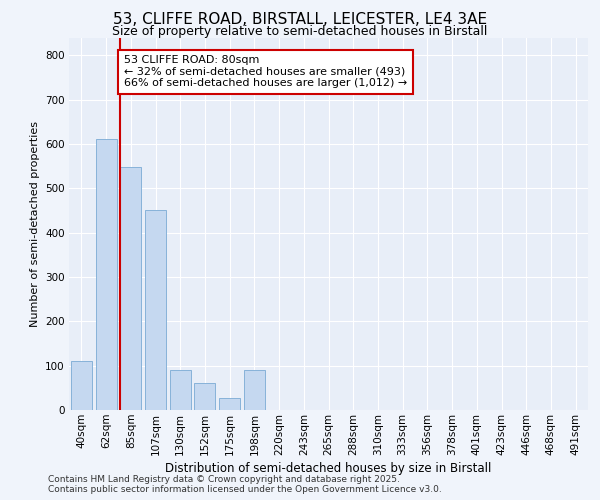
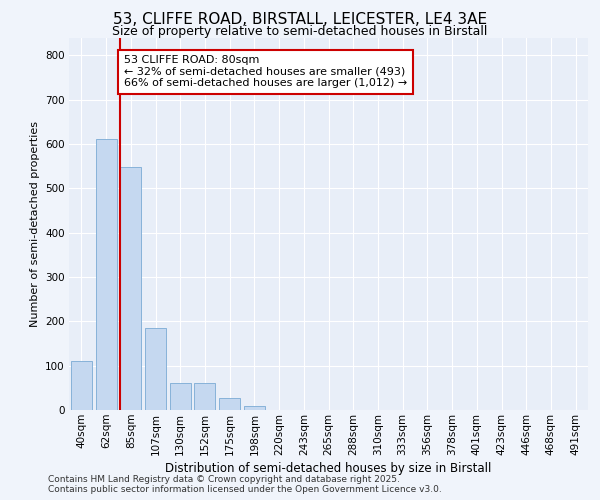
107sqm: 450 -> 185
130sqm: 90 -> 60
198sqm: 90 -> 10
